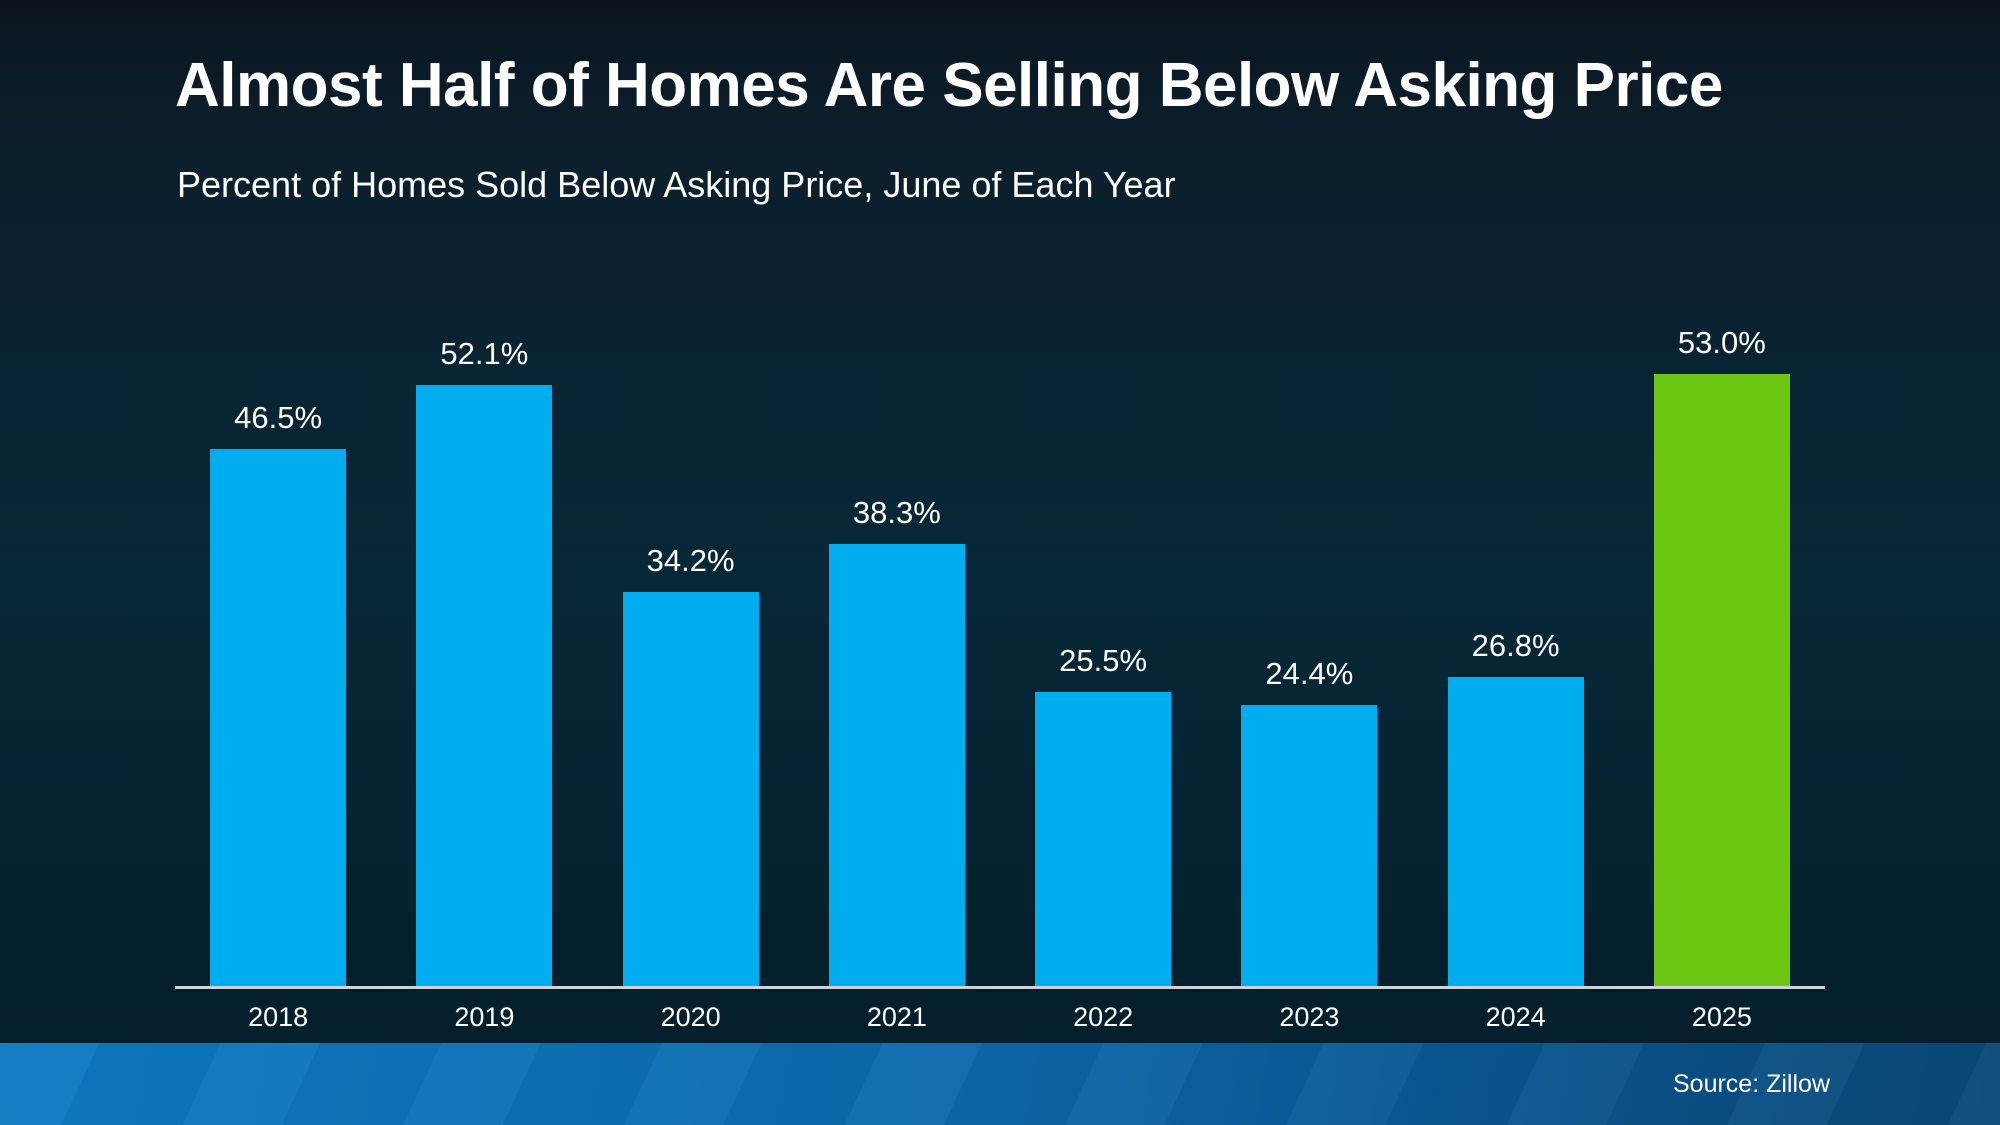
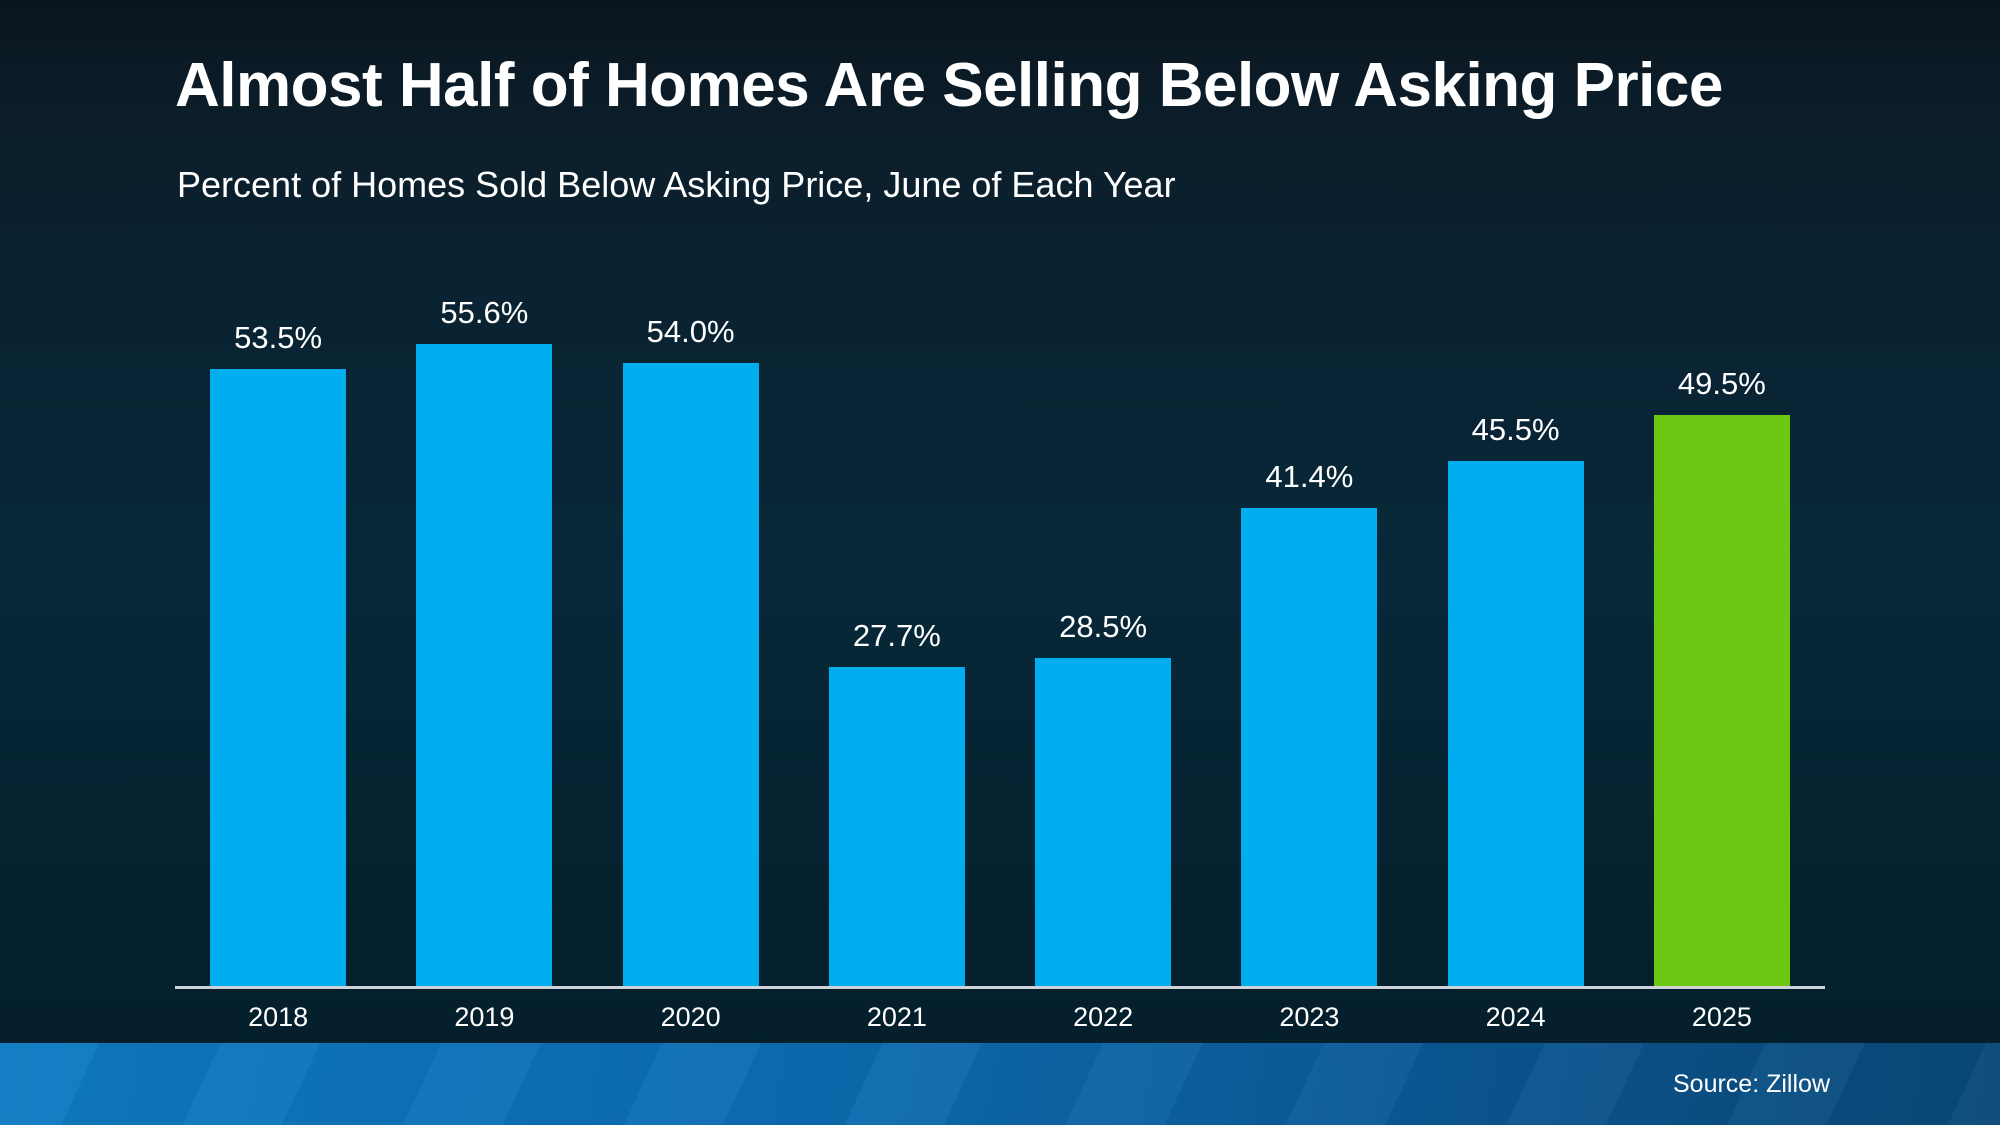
2018: 46.5% -> 53.5%
2019: 52.1% -> 55.6%
2020: 34.2% -> 54.0%
2021: 38.3% -> 27.7%
2022: 25.5% -> 28.5%
2023: 24.4% -> 41.4%
2024: 26.8% -> 45.5%
2025: 53.0% -> 49.5%
